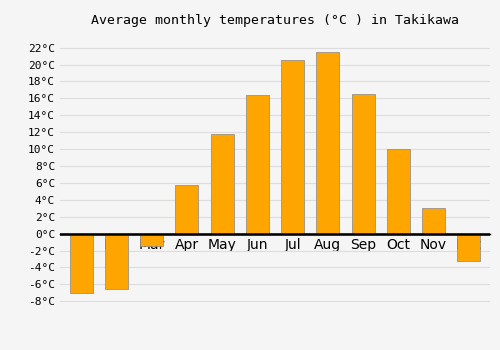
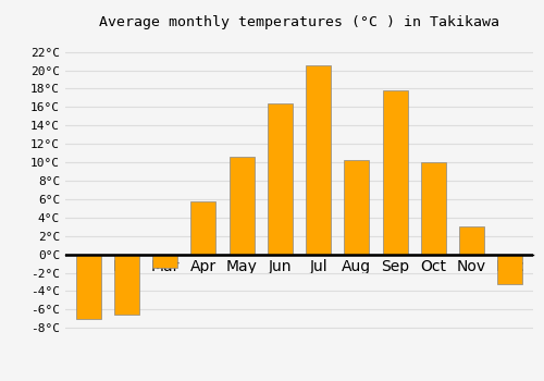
May: 11.8°C -> 10.6°C
Aug: 21.5°C -> 10.2°C
Sep: 16.5°C -> 17.8°C
